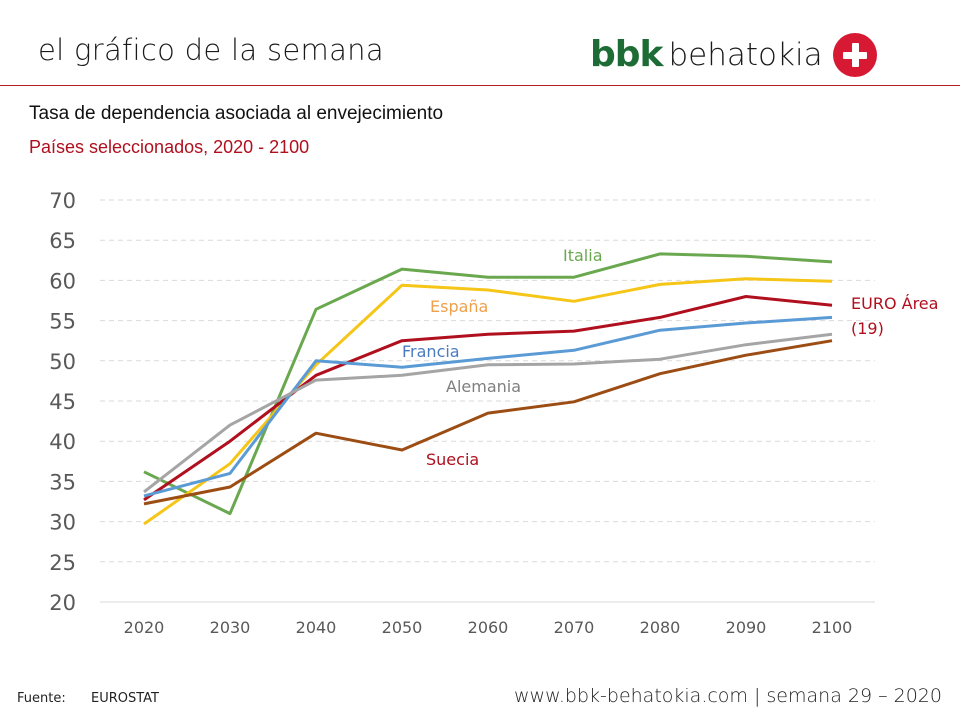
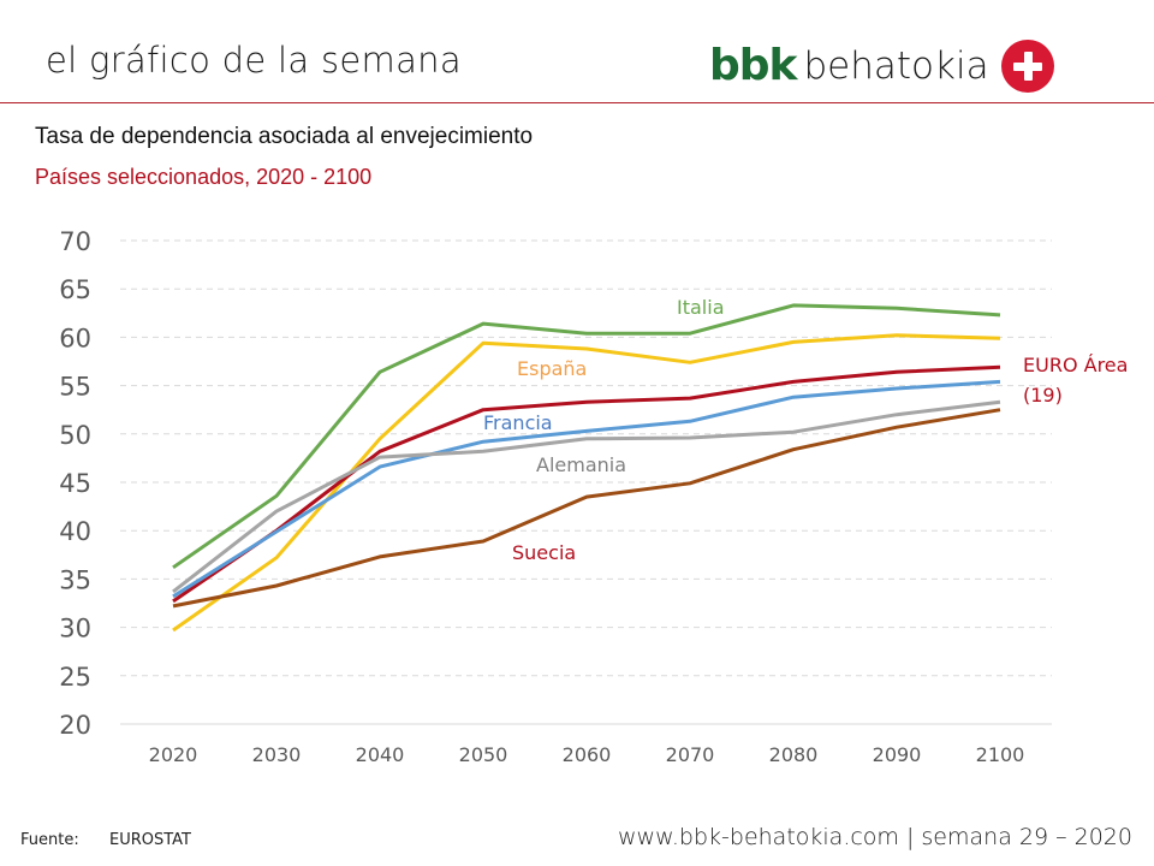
Italia/2030: 31 -> 44
Francia/2030: 36 -> 40
Francia/2040: 50 -> 47
Suecia/2040: 41 -> 37
EURO Área (19)/2090: 58 -> 56
